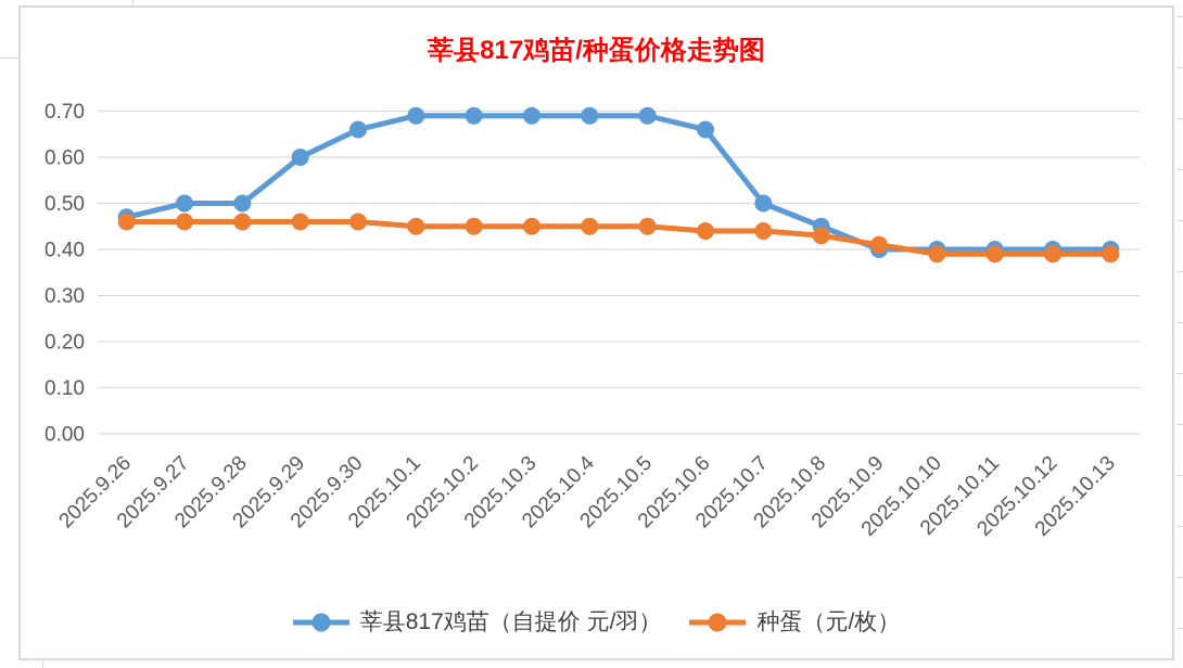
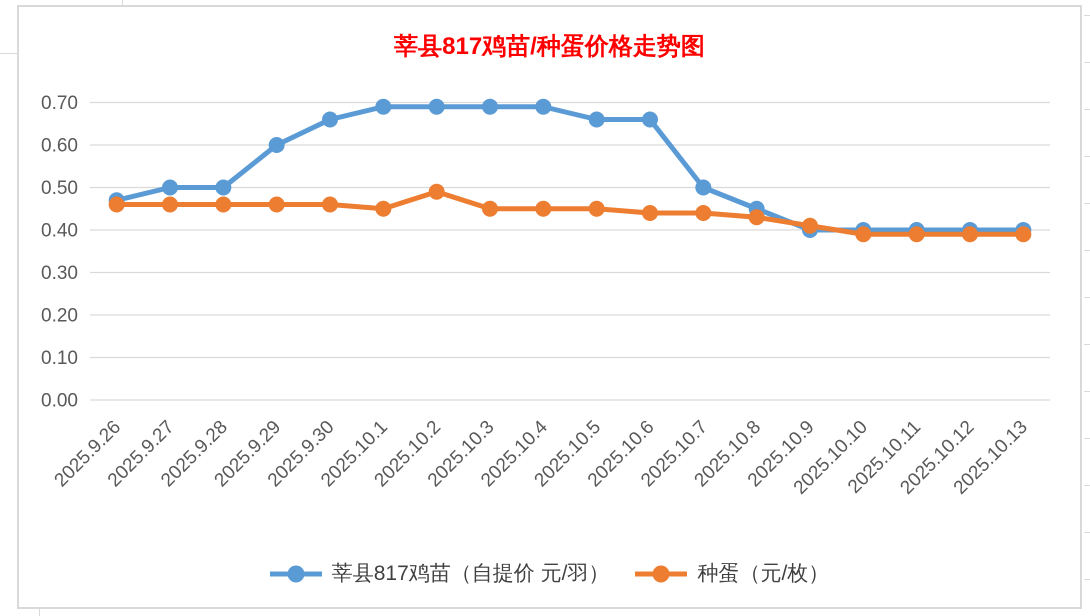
种蛋（元/枚）/2025.10.2: 0.45 -> 0.49
莘县817鸡苗（自提价 元/羽）/2025.10.5: 0.69 -> 0.66
